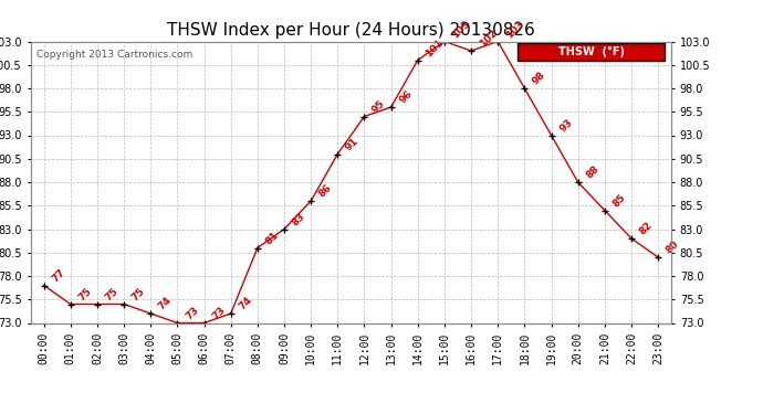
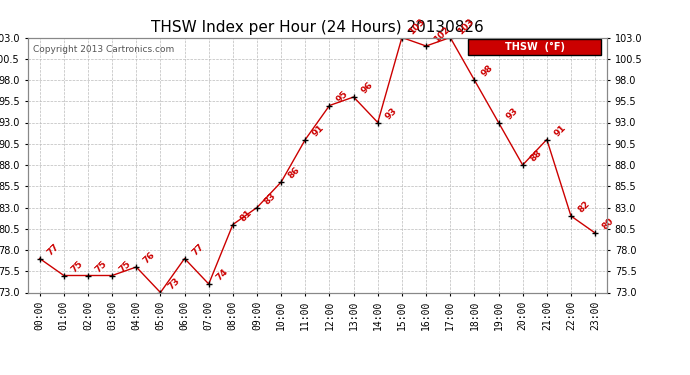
04:00: 74 -> 76
06:00: 73 -> 77
14:00: 101 -> 93
21:00: 85 -> 91
